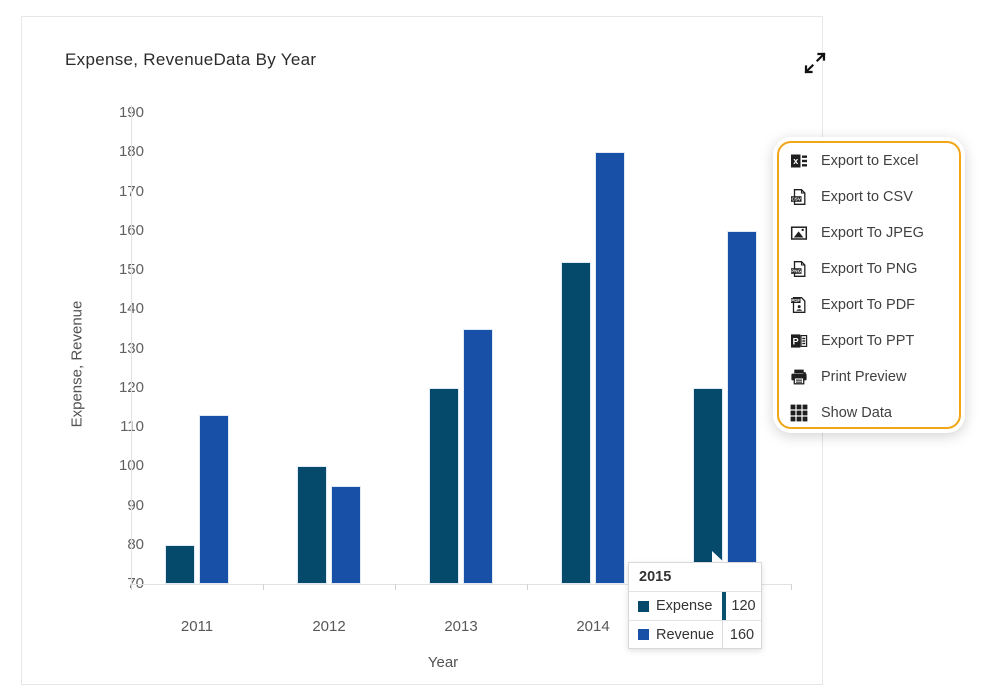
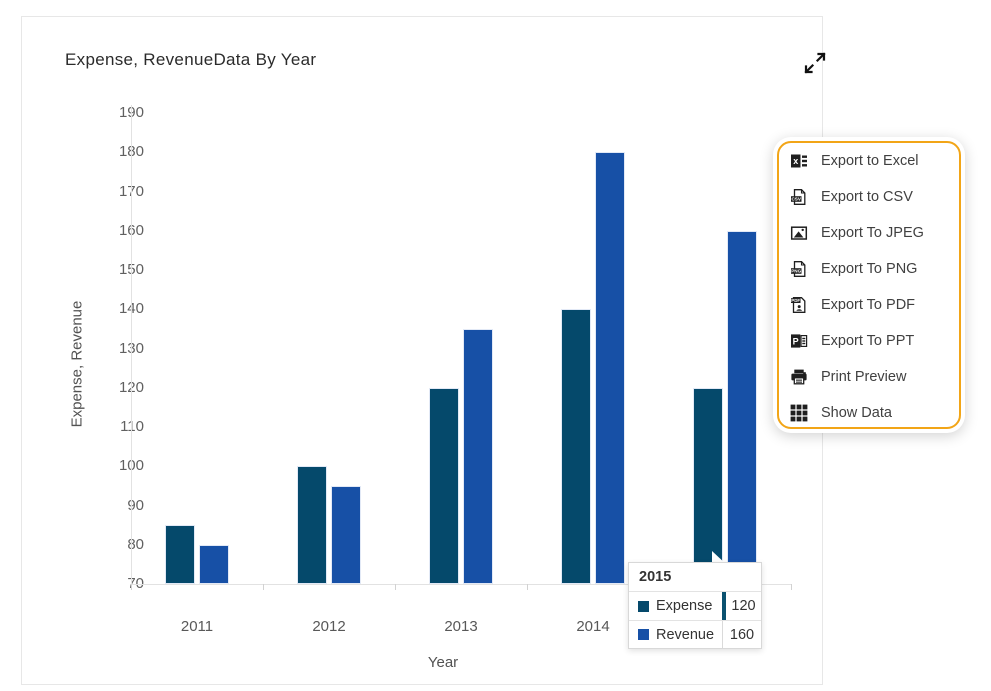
Expense/2011: 80 -> 85
Revenue/2011: 113 -> 80
Expense/2014: 152 -> 140
